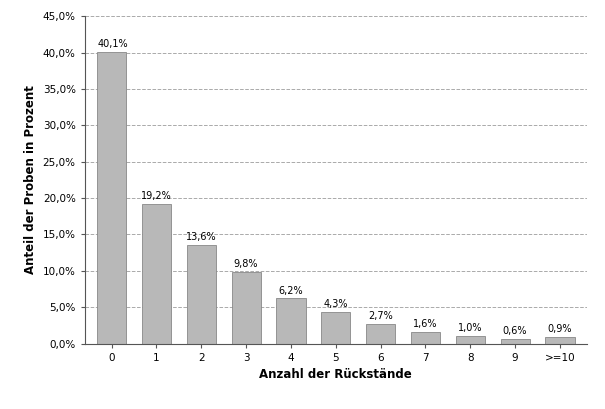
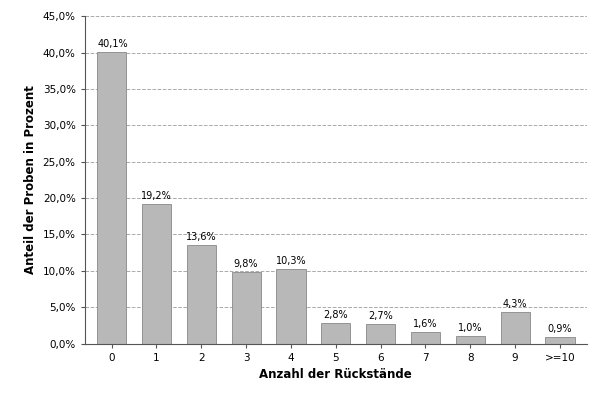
4: 6,2% -> 10,3%
5: 4,3% -> 2,8%
9: 0,6% -> 4,3%
